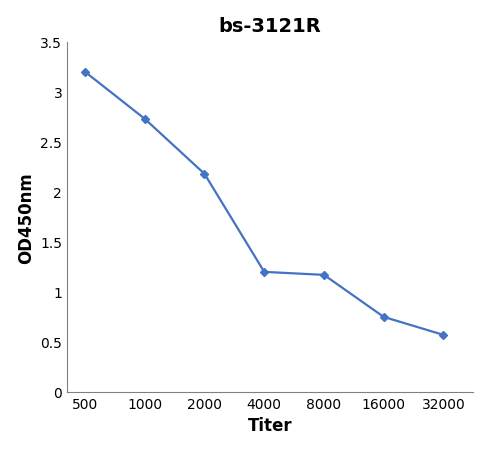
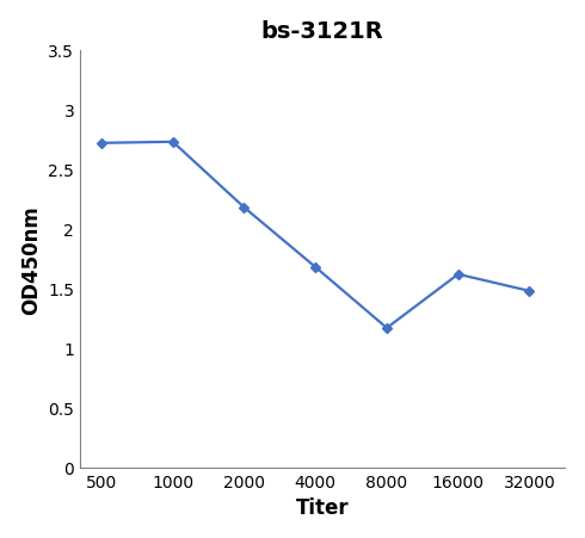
500: 3.20 -> 2.72
4000: 1.20 -> 1.68
16000: 0.75 -> 1.62
32000: 0.57 -> 1.48
